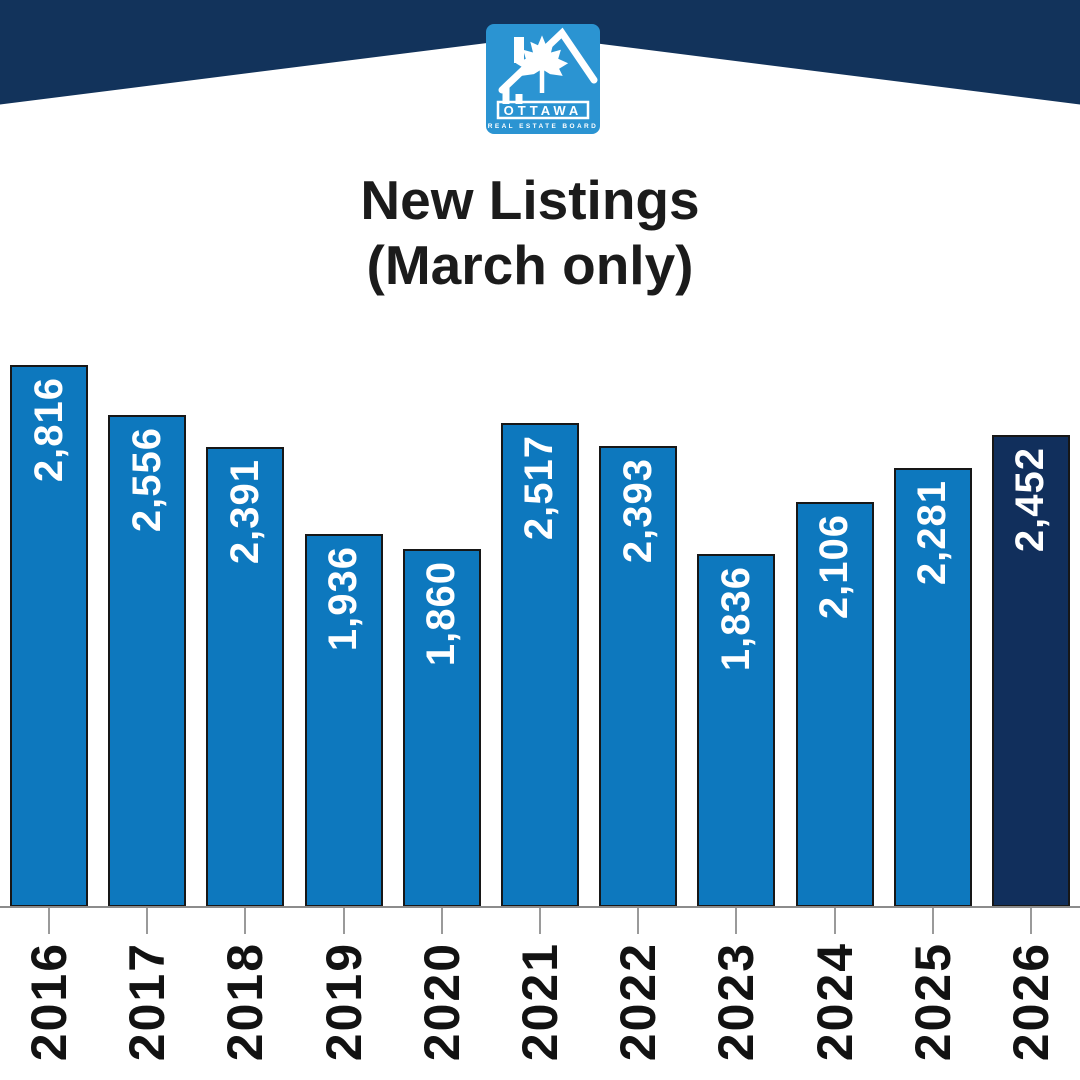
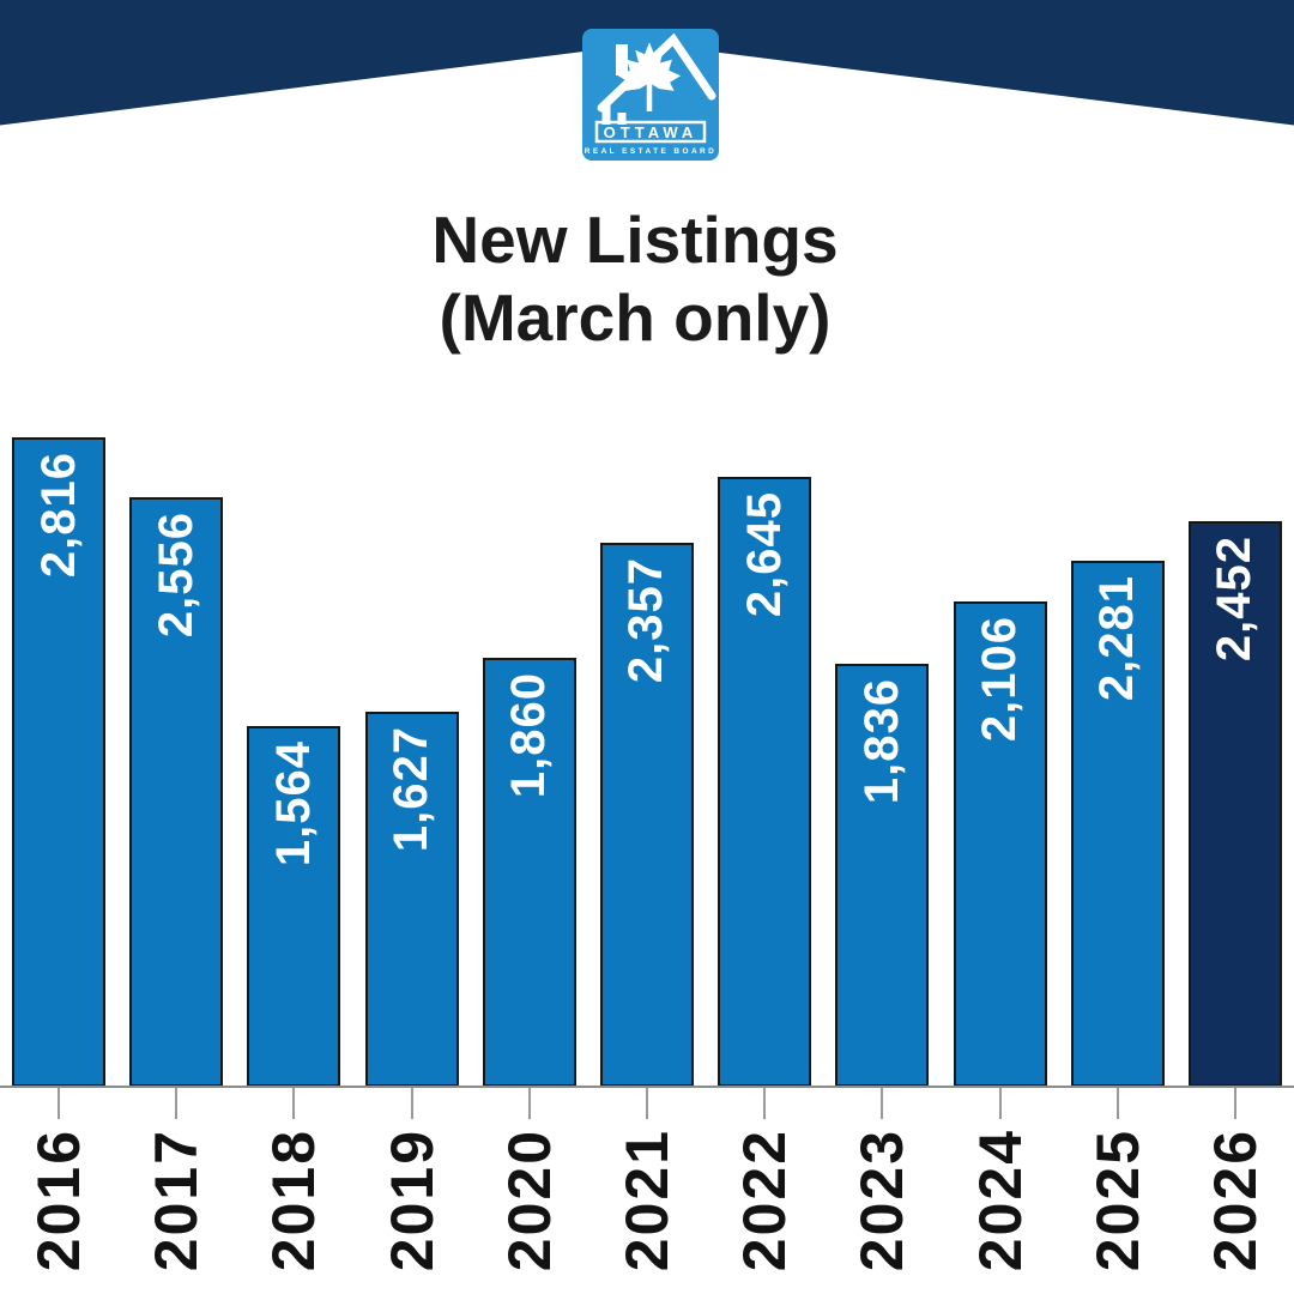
2018: 2,391 -> 1,564
2019: 1,936 -> 1,627
2021: 2,517 -> 2,357
2022: 2,393 -> 2,645
